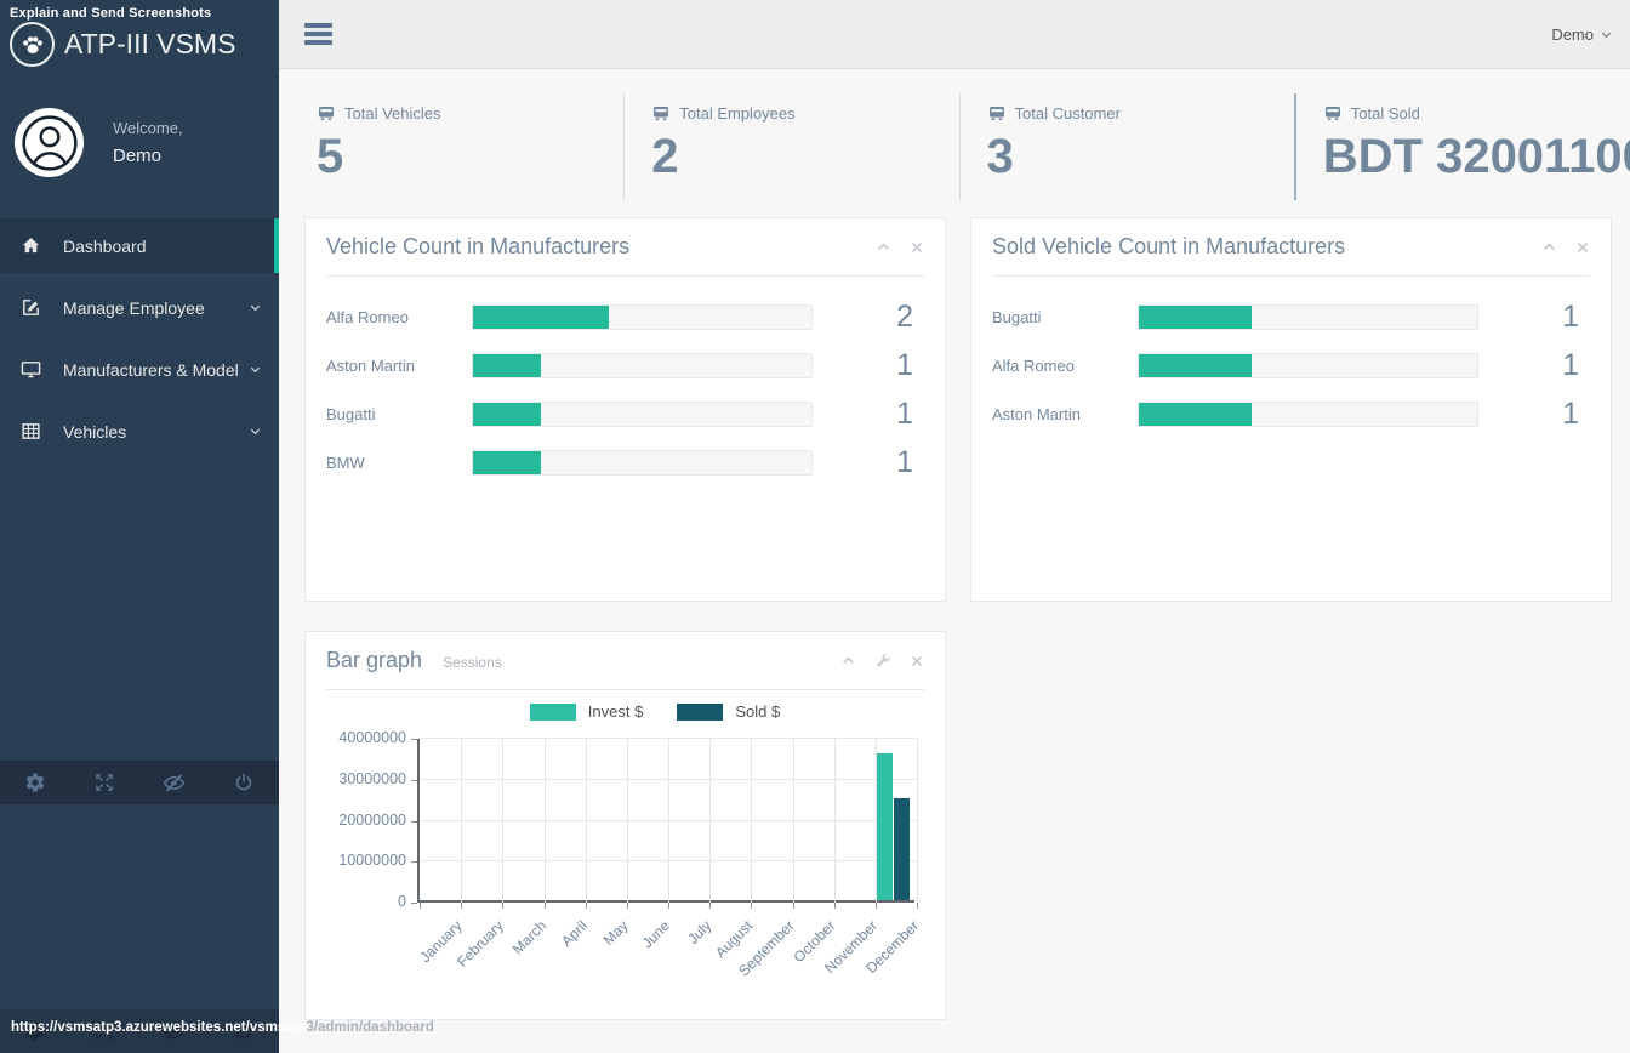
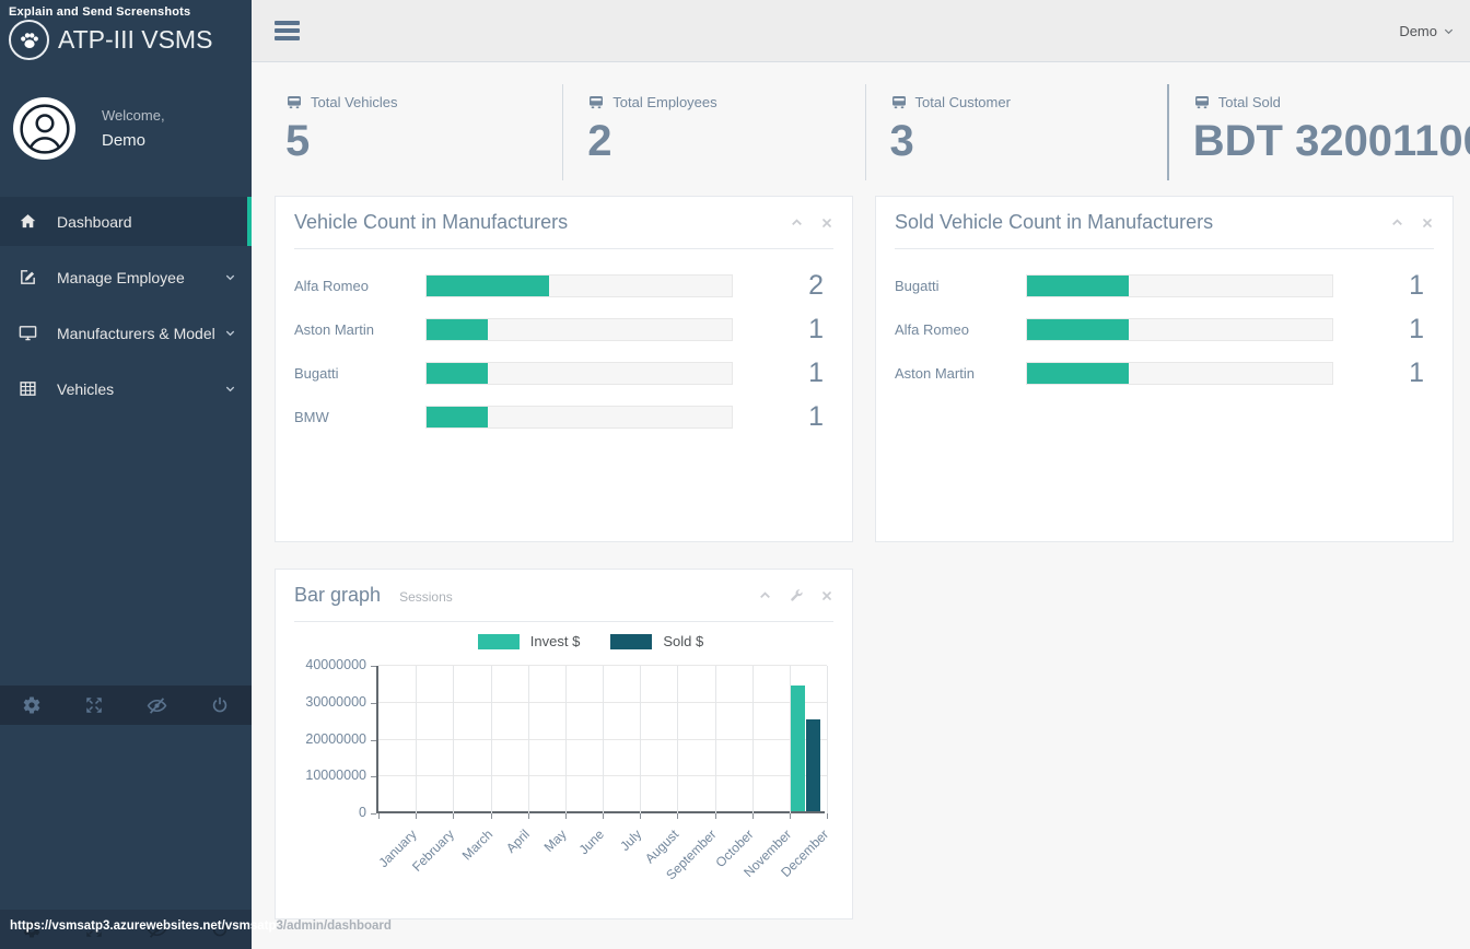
Invest $/December: 36000000 -> 34000000
